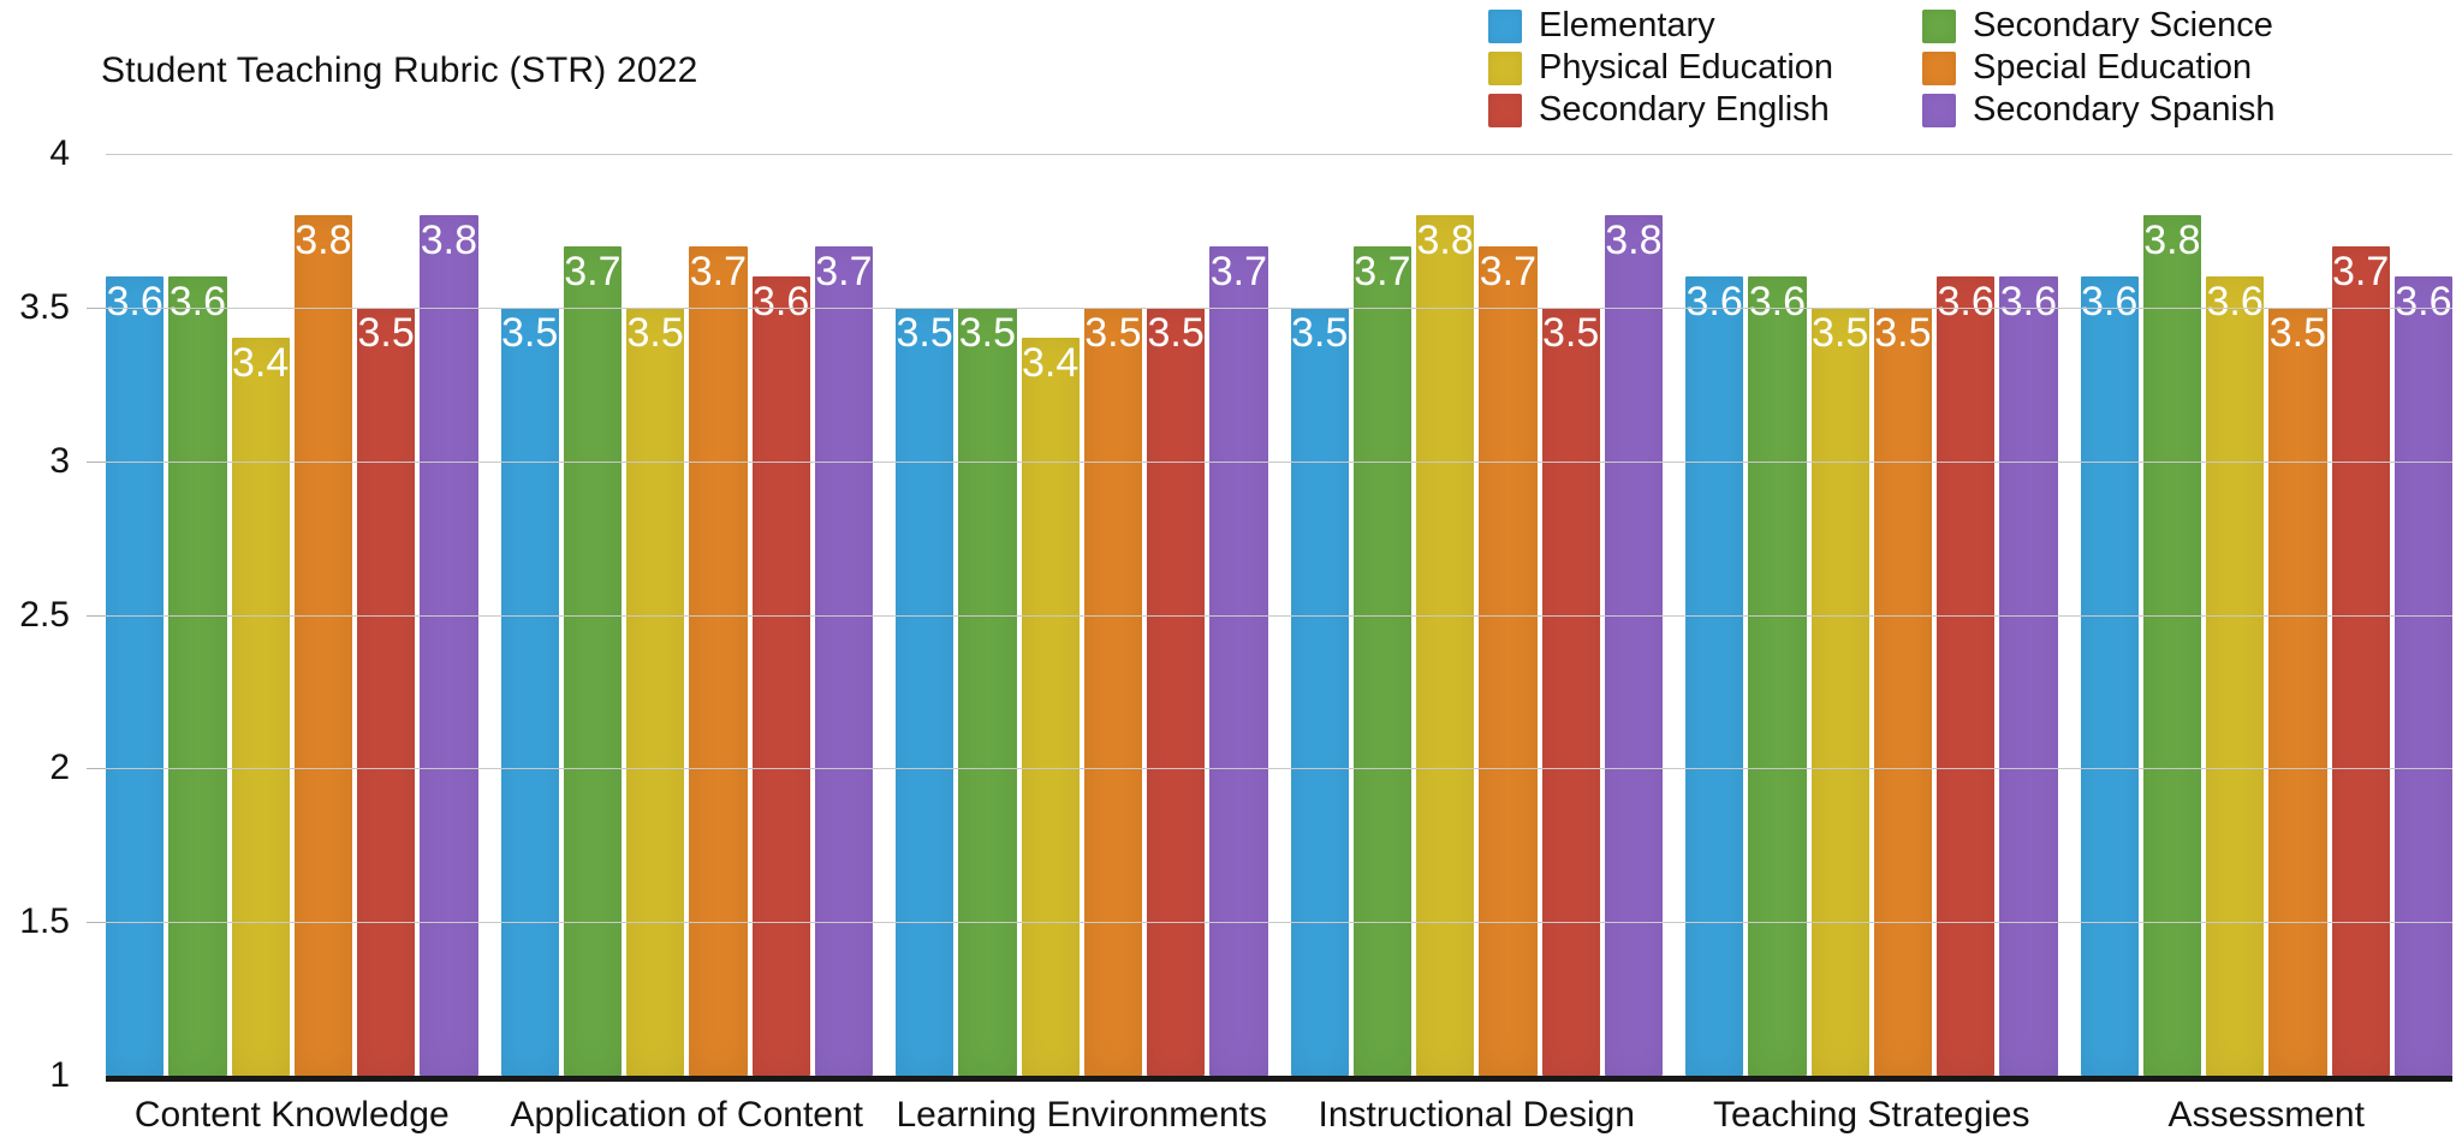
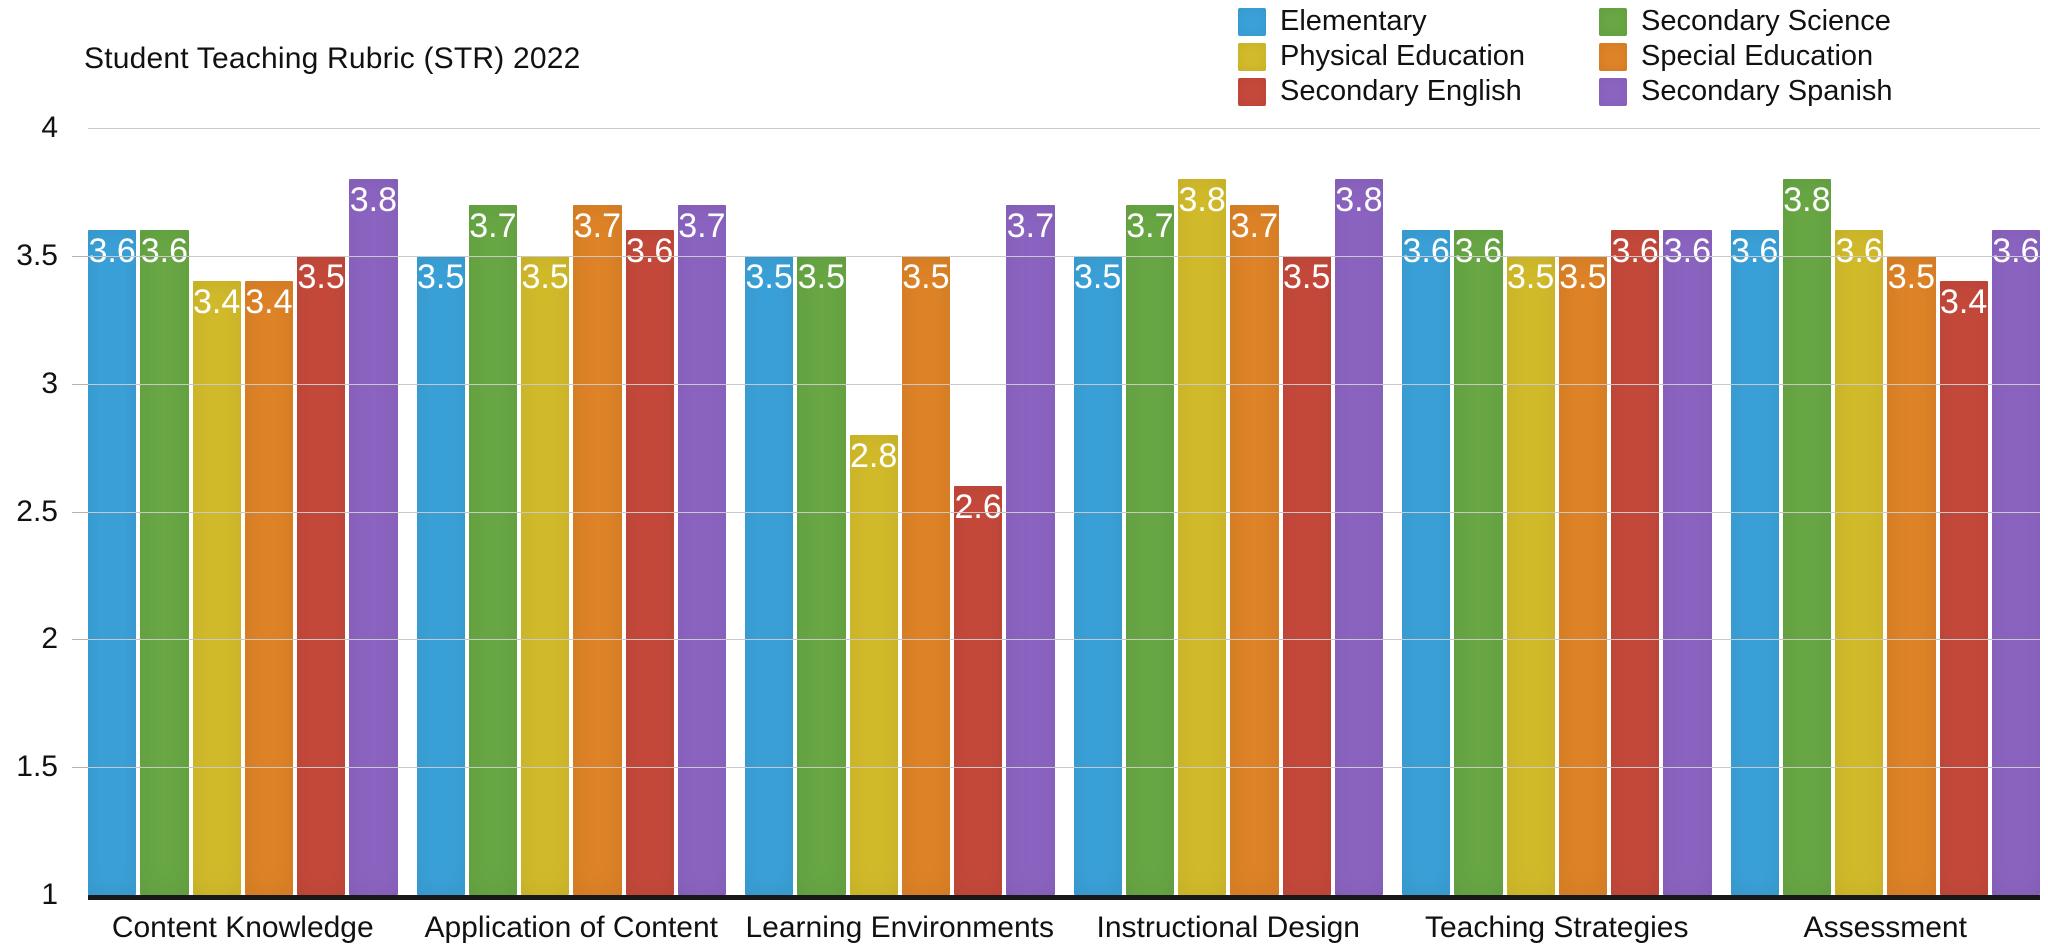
Special Education/Content Knowledge: 3.8 -> 3.4
Physical Education/Learning Environments: 3.4 -> 2.8
Secondary English/Learning Environments: 3.5 -> 2.6
Secondary English/Assessment: 3.7 -> 3.4
